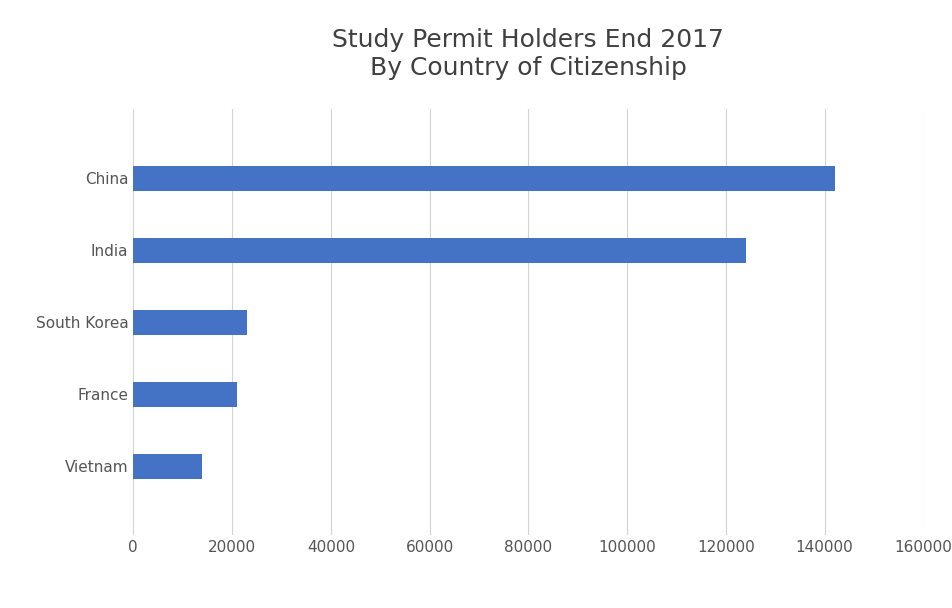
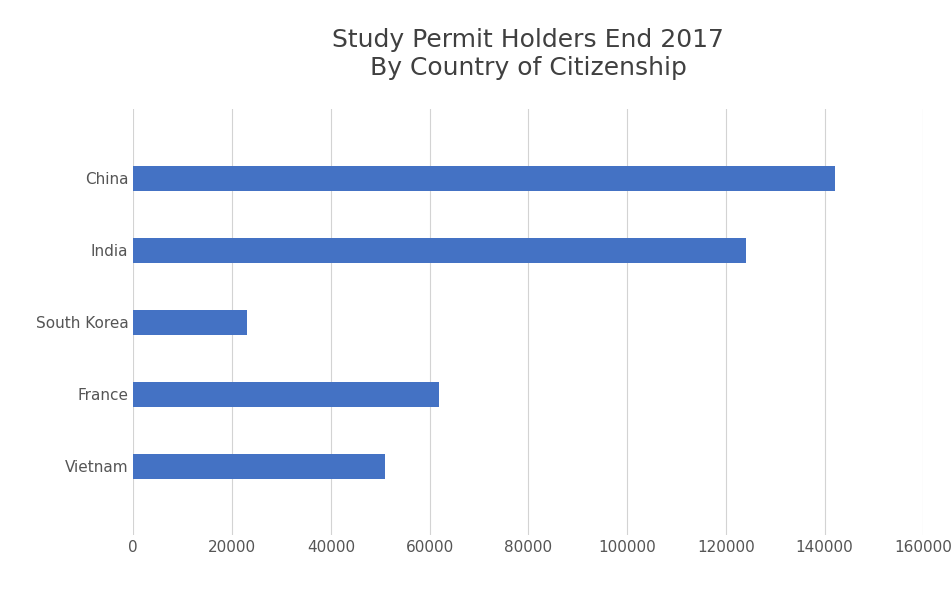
France: 21000 -> 62000
Vietnam: 14000 -> 51000
